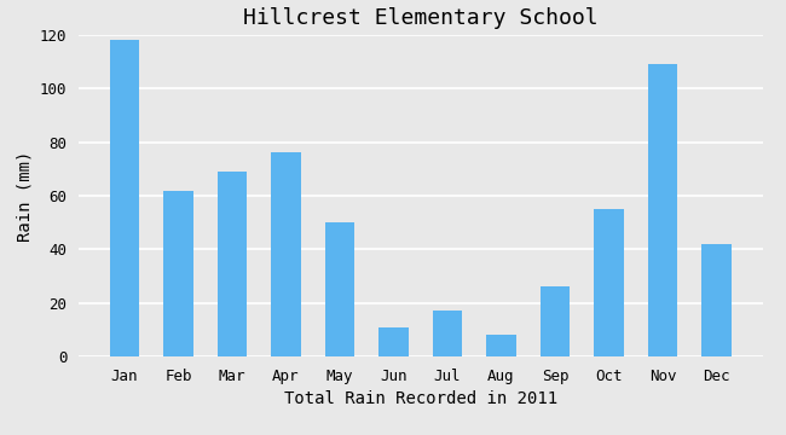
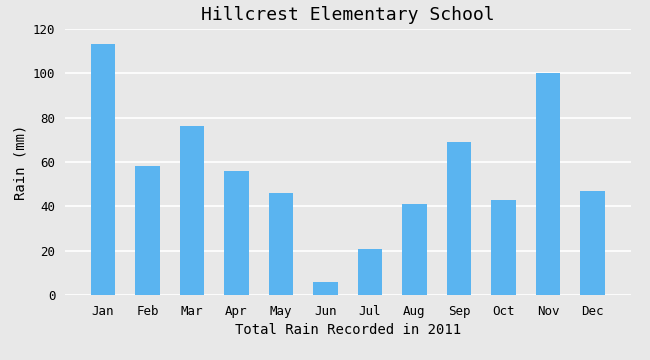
Jan: 118 -> 113
Feb: 62 -> 58
Mar: 69 -> 76
Apr: 76 -> 56
May: 50 -> 46
Jun: 11 -> 6
Jul: 17 -> 21
Aug: 8 -> 41
Sep: 26 -> 69
Oct: 55 -> 43
Nov: 109 -> 100
Dec: 42 -> 47
